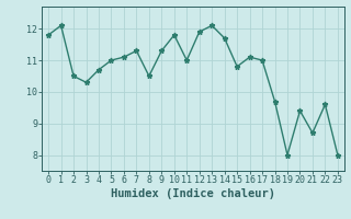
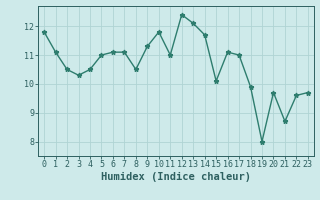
1: 12.1 -> 11.1
4: 10.7 -> 10.5
7: 11.3 -> 11.1
12: 11.9 -> 12.4
15: 10.8 -> 10.1
18: 9.7 -> 9.9
20: 9.4 -> 9.7
23: 8.0 -> 9.7
